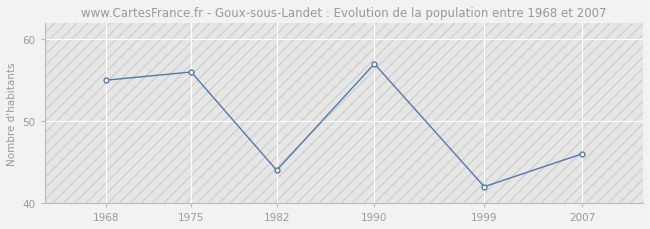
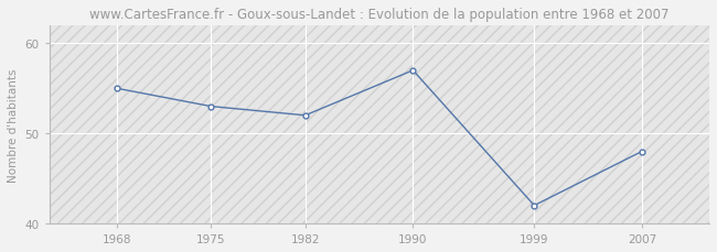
1975: 56 -> 53
1982: 44 -> 52
2007: 46 -> 48
